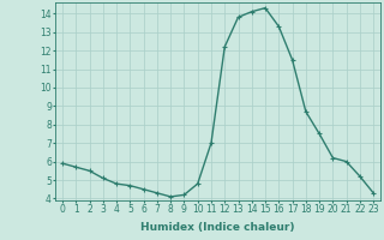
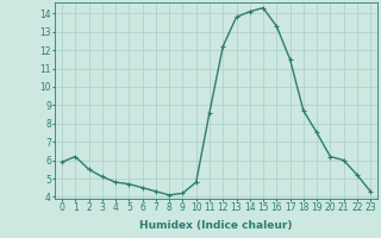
1: 5.7 -> 6.2
11: 7.0 -> 8.6
